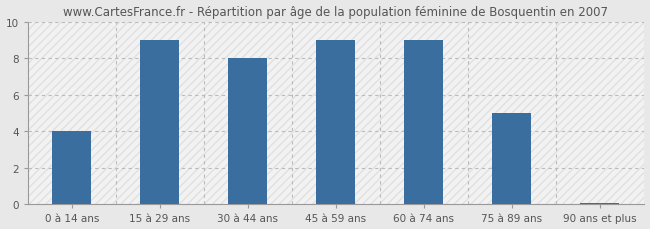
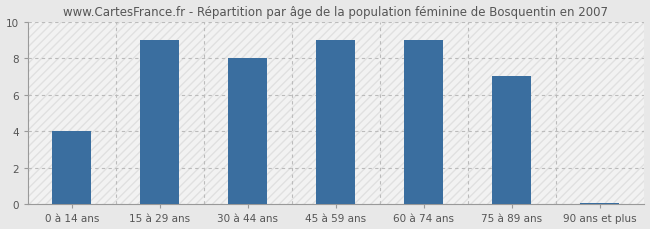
75 à 89 ans: 5.0 -> 7.0
